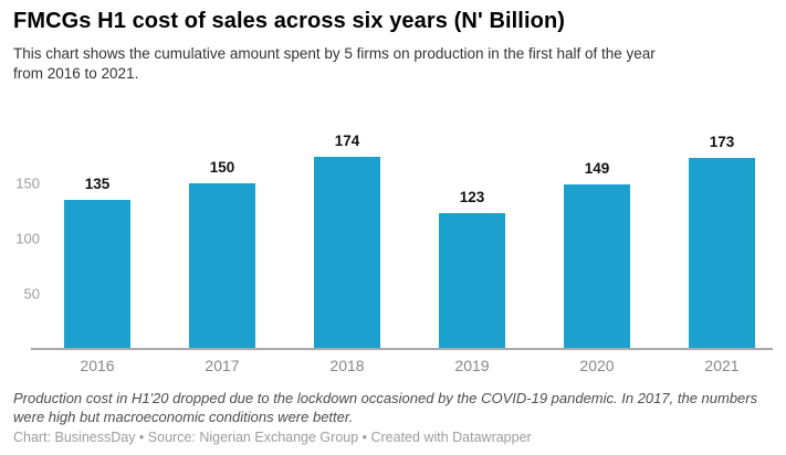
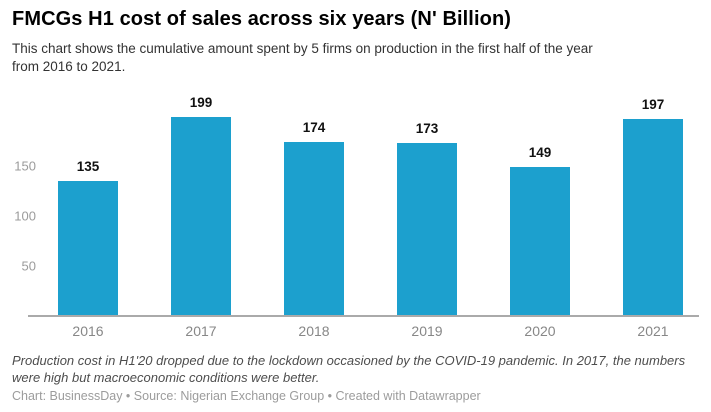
2017: 150 -> 199
2019: 123 -> 173
2021: 173 -> 197
